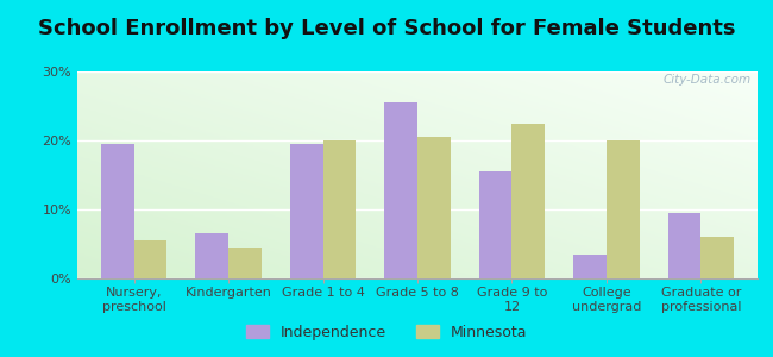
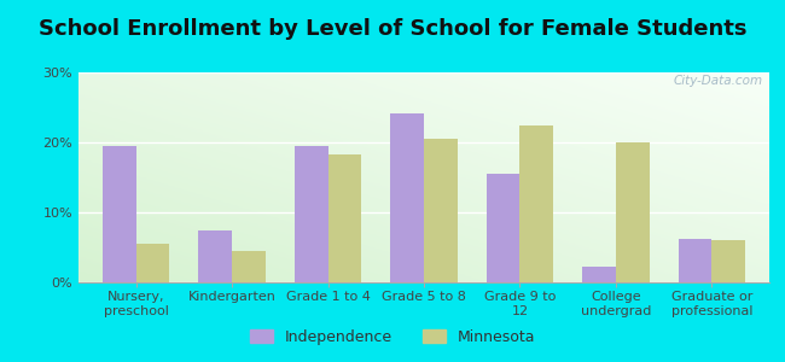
Independence/Kindergarten: 6.5% -> 7.4%
Minnesota/Grade 1 to 4: 20.0% -> 18.2%
Independence/Grade 5 to 8: 25.5% -> 24.2%
Independence/College undergrad: 3.5% -> 2.2%
Independence/Graduate or professional: 9.5% -> 6.2%
